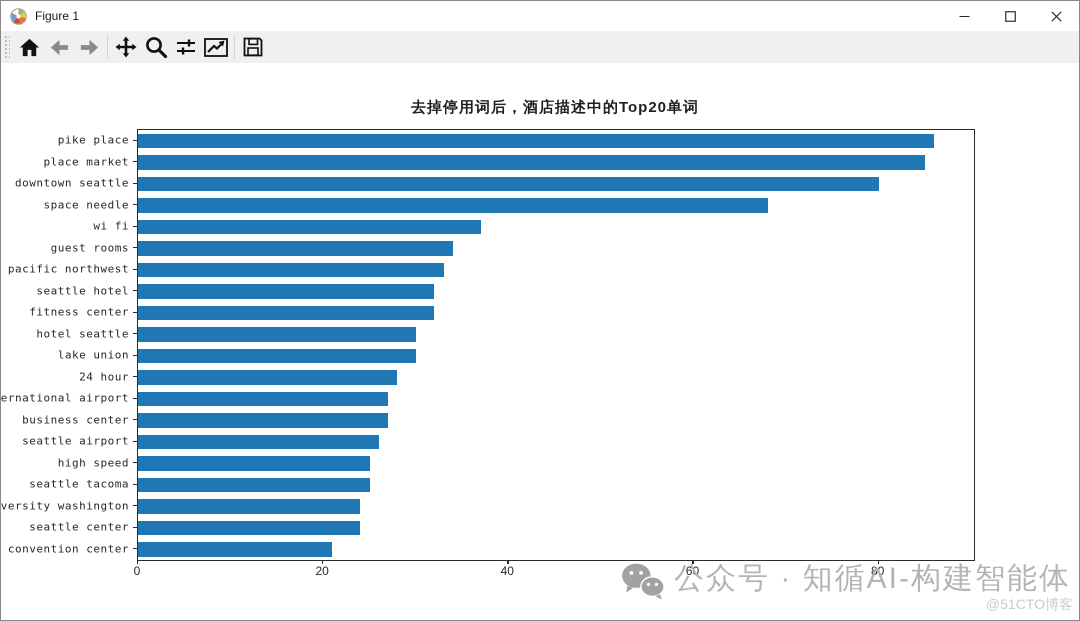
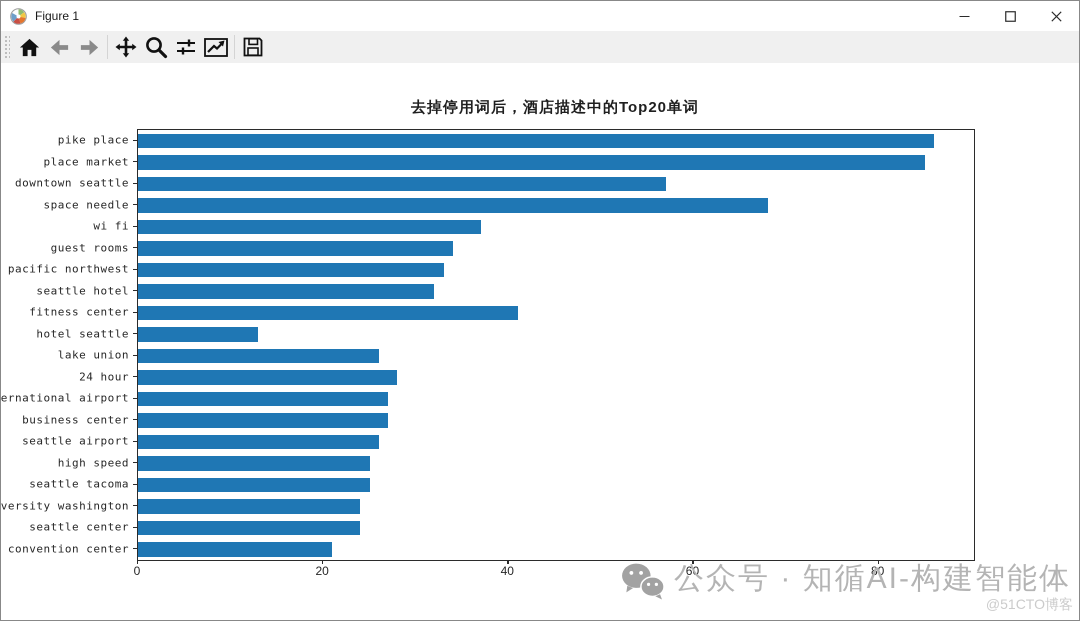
downtown seattle: 80 -> 57
fitness center: 32 -> 41
hotel seattle: 30 -> 13
lake union: 30 -> 26
